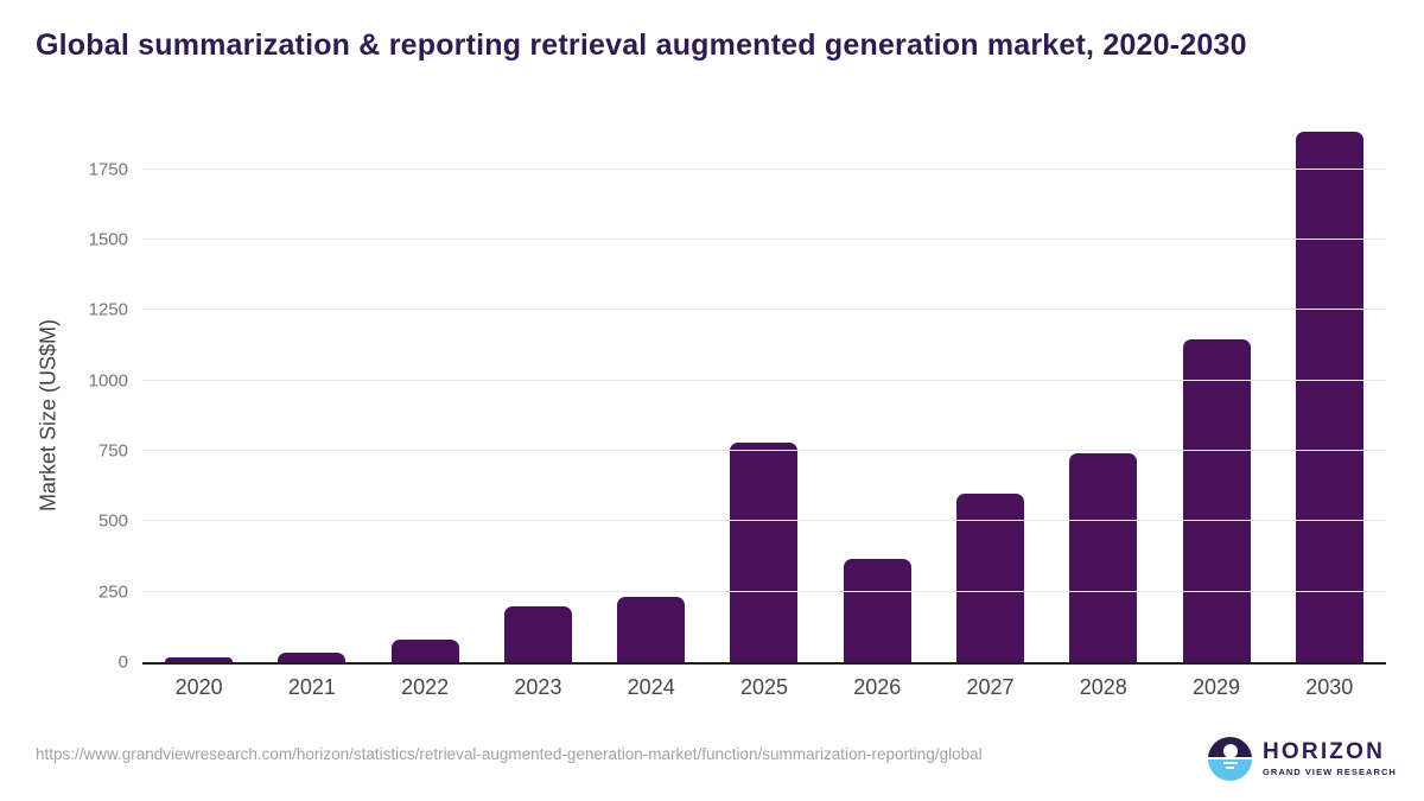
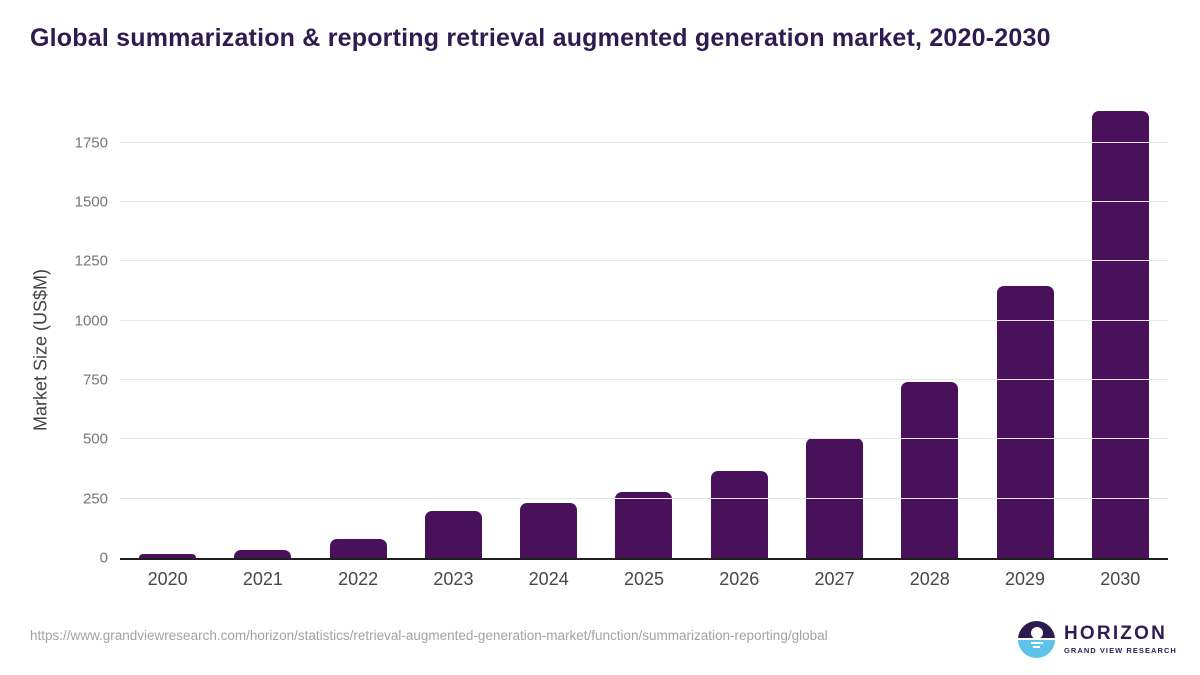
2025: 780 -> 280
2027: 600 -> 500
